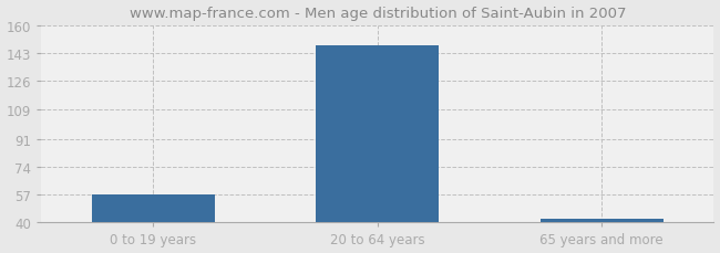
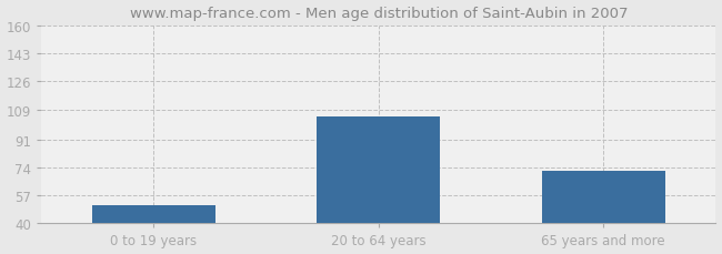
0 to 19 years: 57 -> 51
20 to 64 years: 148 -> 105
65 years and more: 42 -> 72
